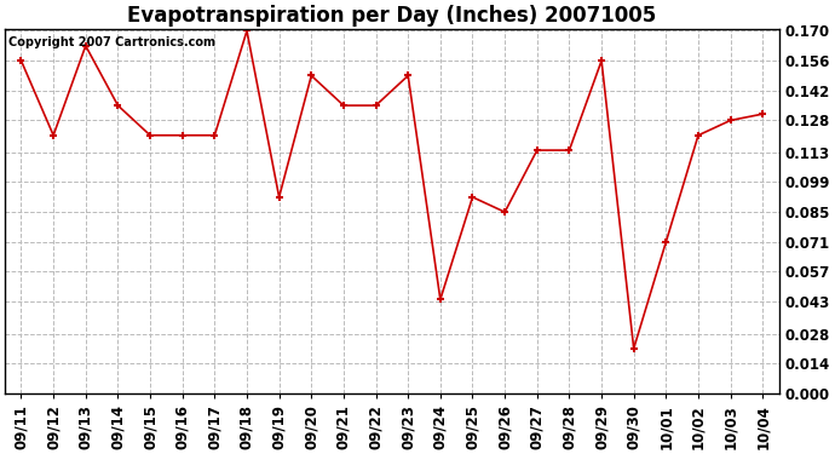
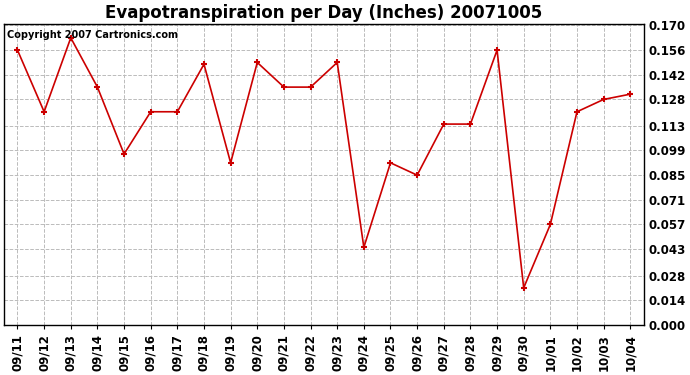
09/15: 0.121 -> 0.097
09/18: 0.170 -> 0.148
10/01: 0.071 -> 0.057
